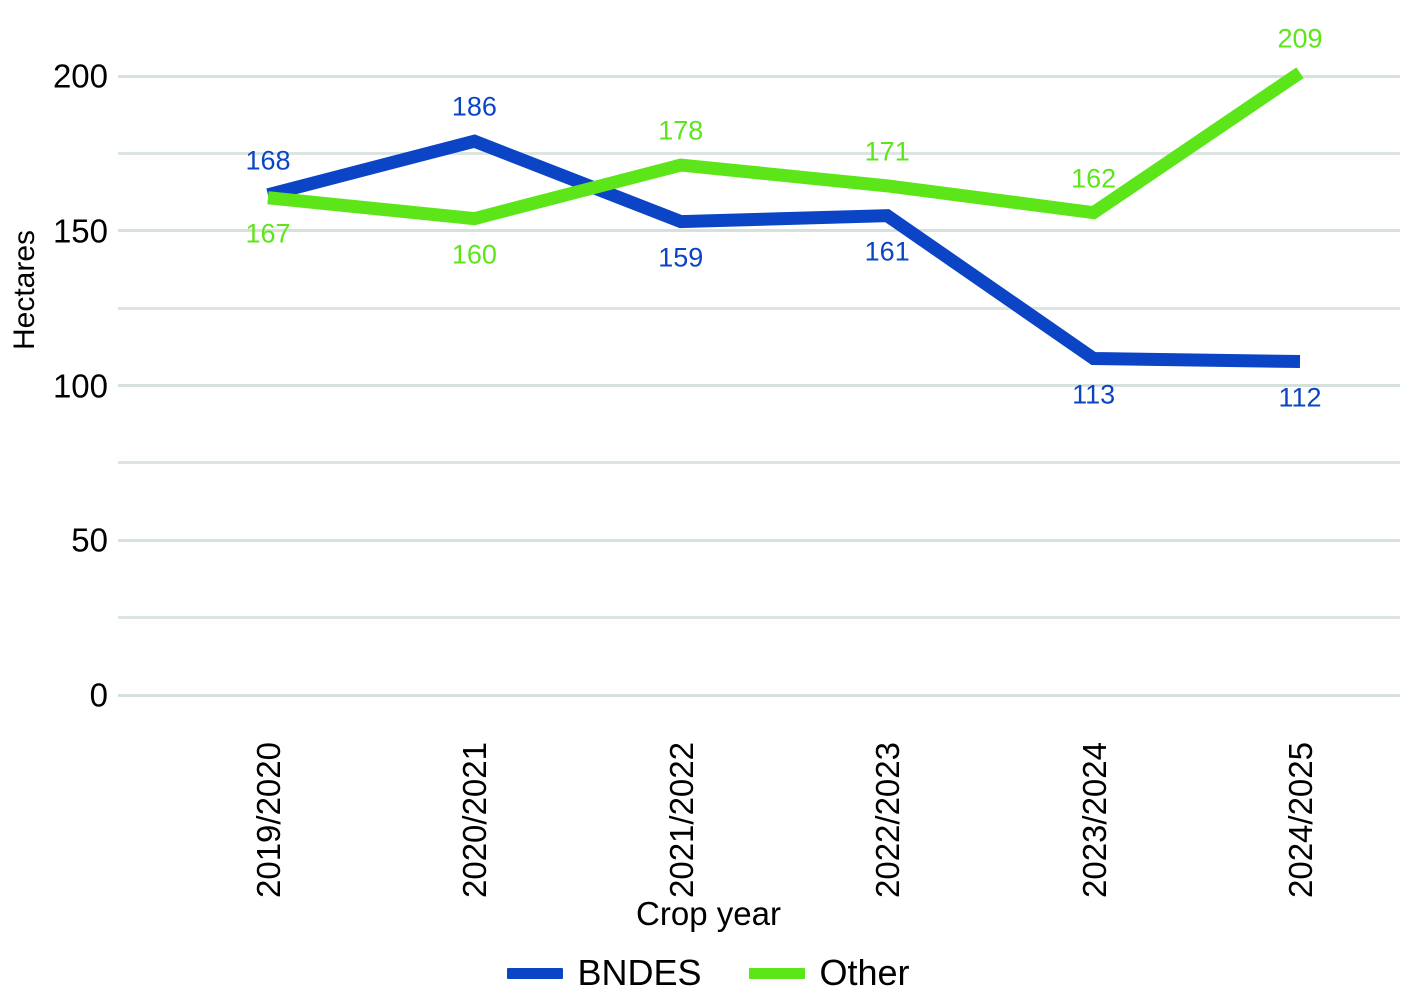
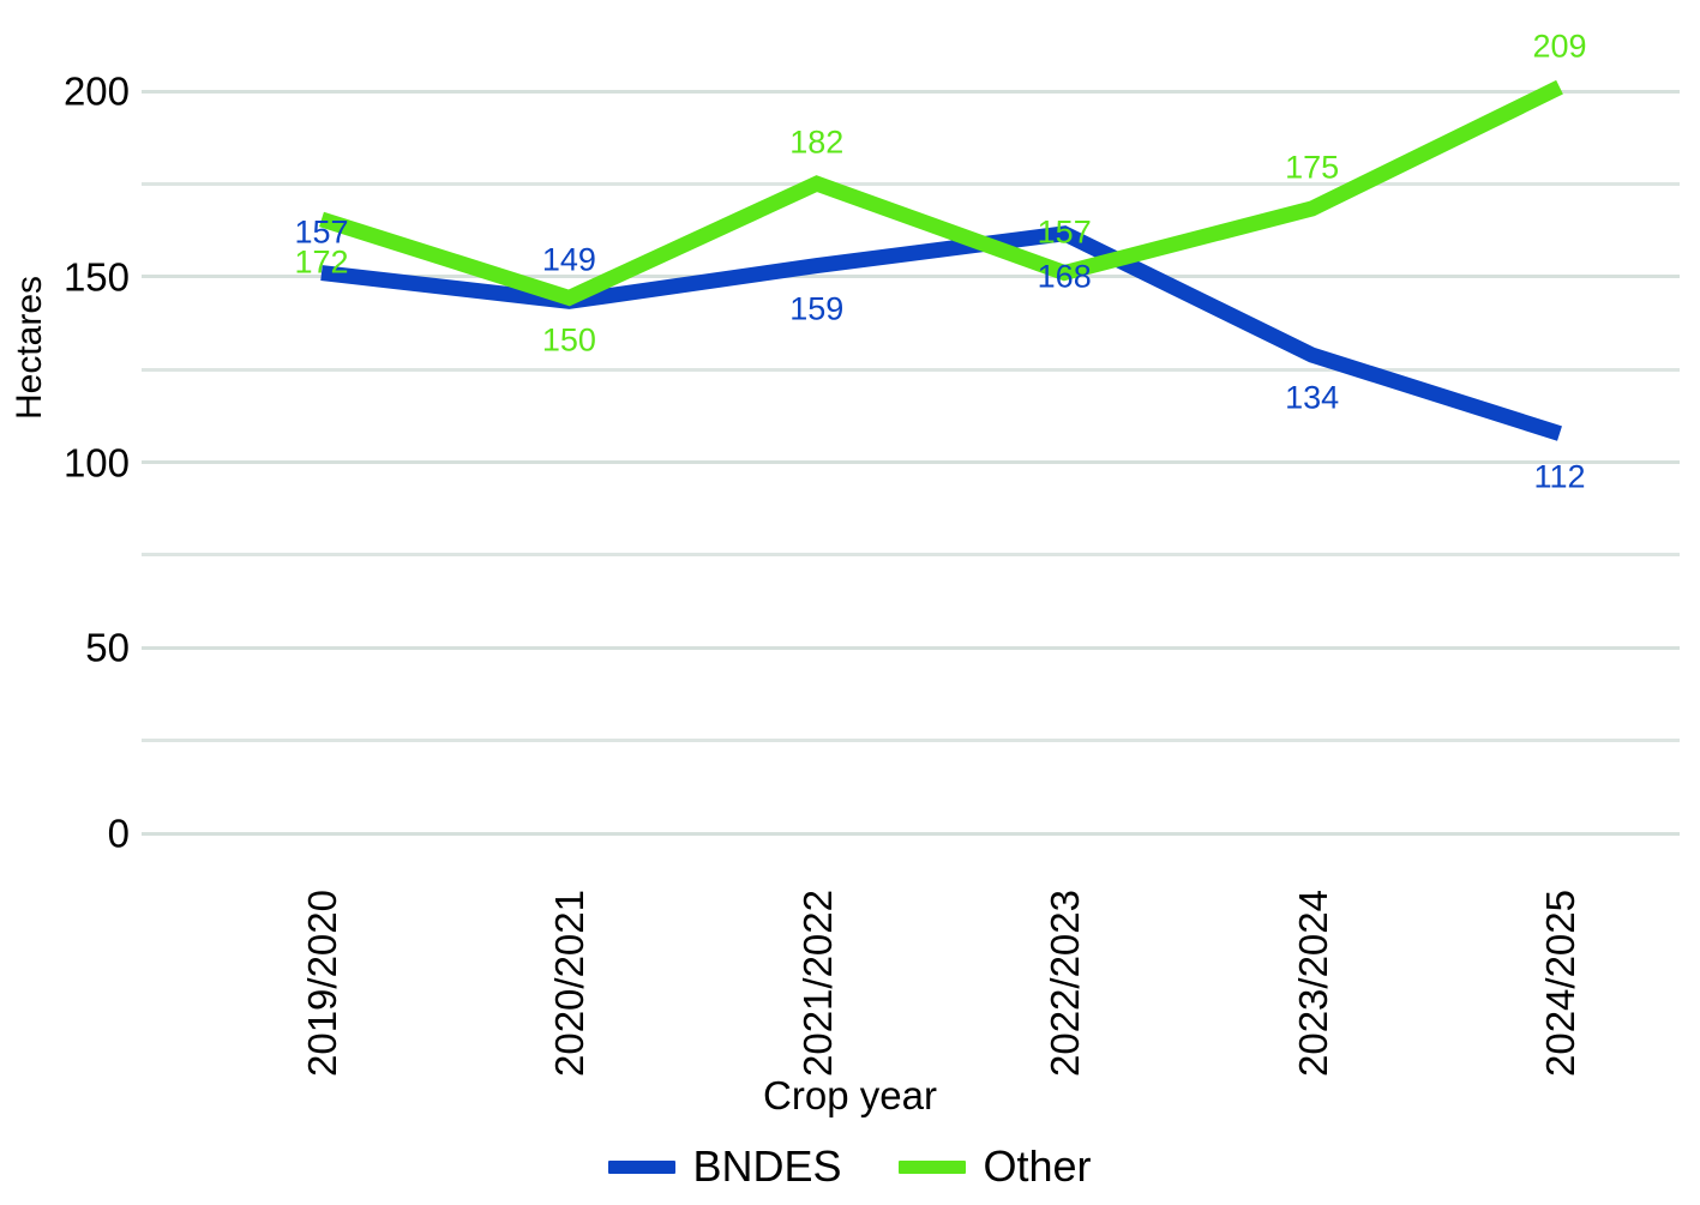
BNDES/2019/2020: 168 -> 157
Other/2019/2020: 167 -> 172
BNDES/2020/2021: 186 -> 149
Other/2020/2021: 160 -> 150
Other/2021/2022: 178 -> 182
BNDES/2022/2023: 161 -> 168
Other/2022/2023: 171 -> 157
BNDES/2023/2024: 113 -> 134
Other/2023/2024: 162 -> 175
